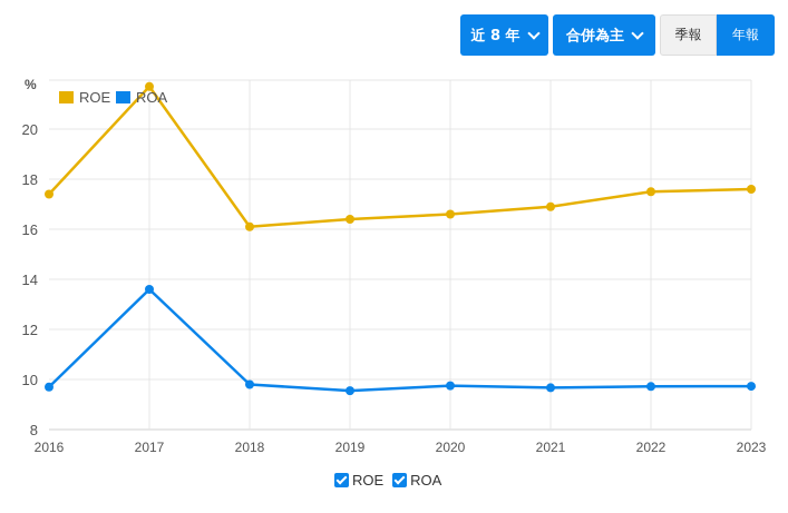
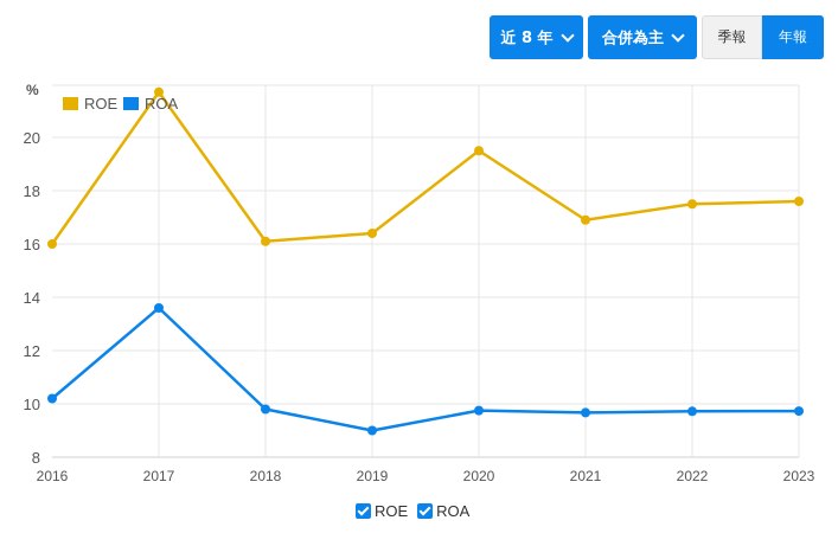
ROE/2016: 17.4 -> 16.0
ROA/2016: 9.7 -> 10.2
ROA/2019: 9.6 -> 9.0
ROE/2020: 16.6 -> 19.5
